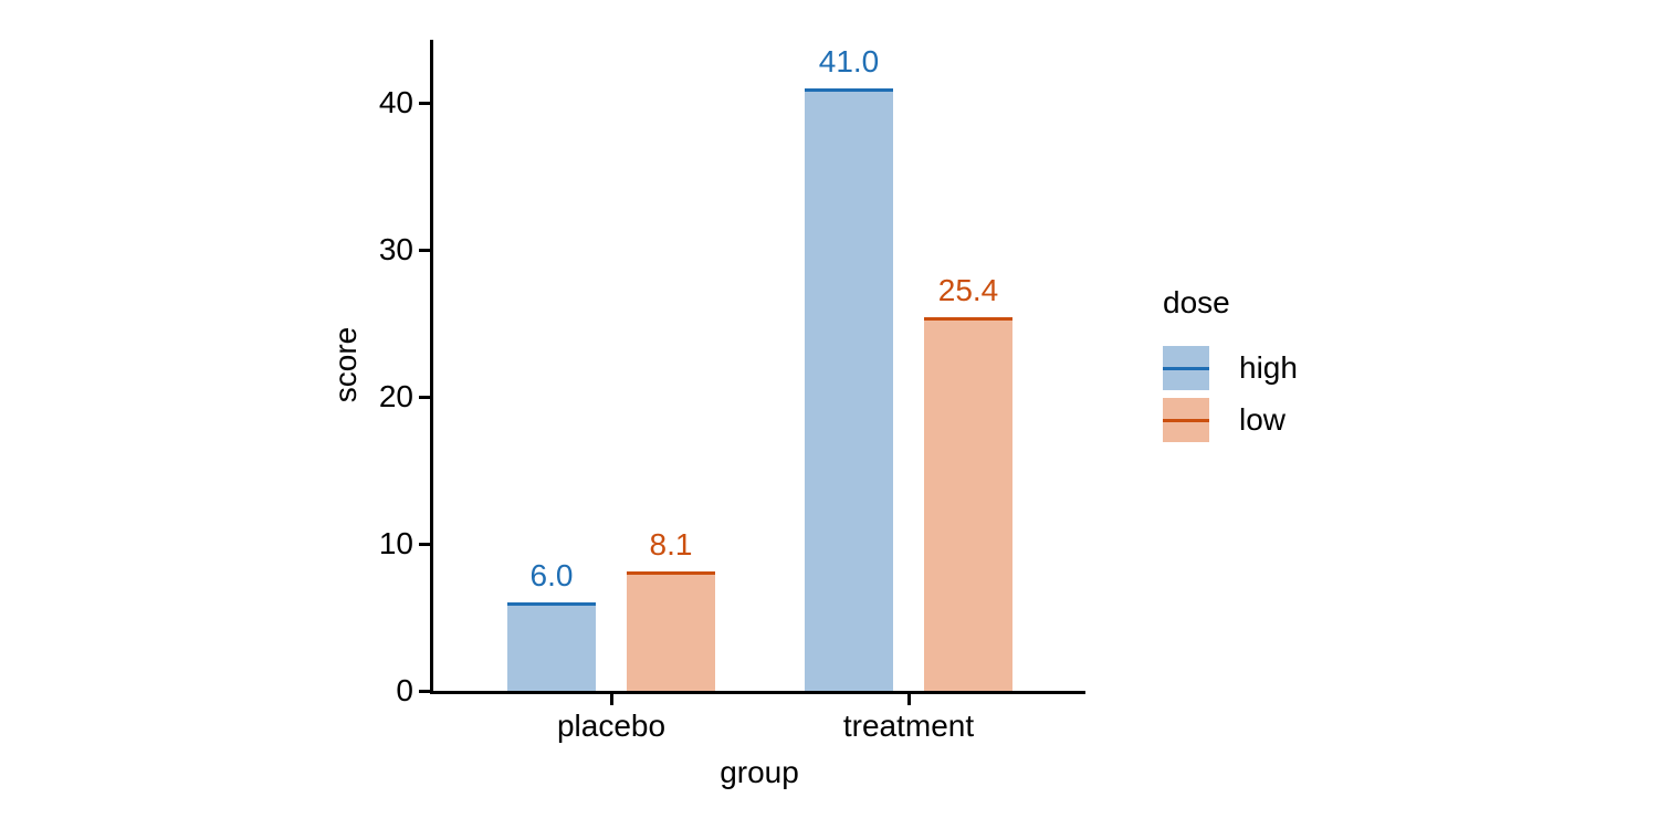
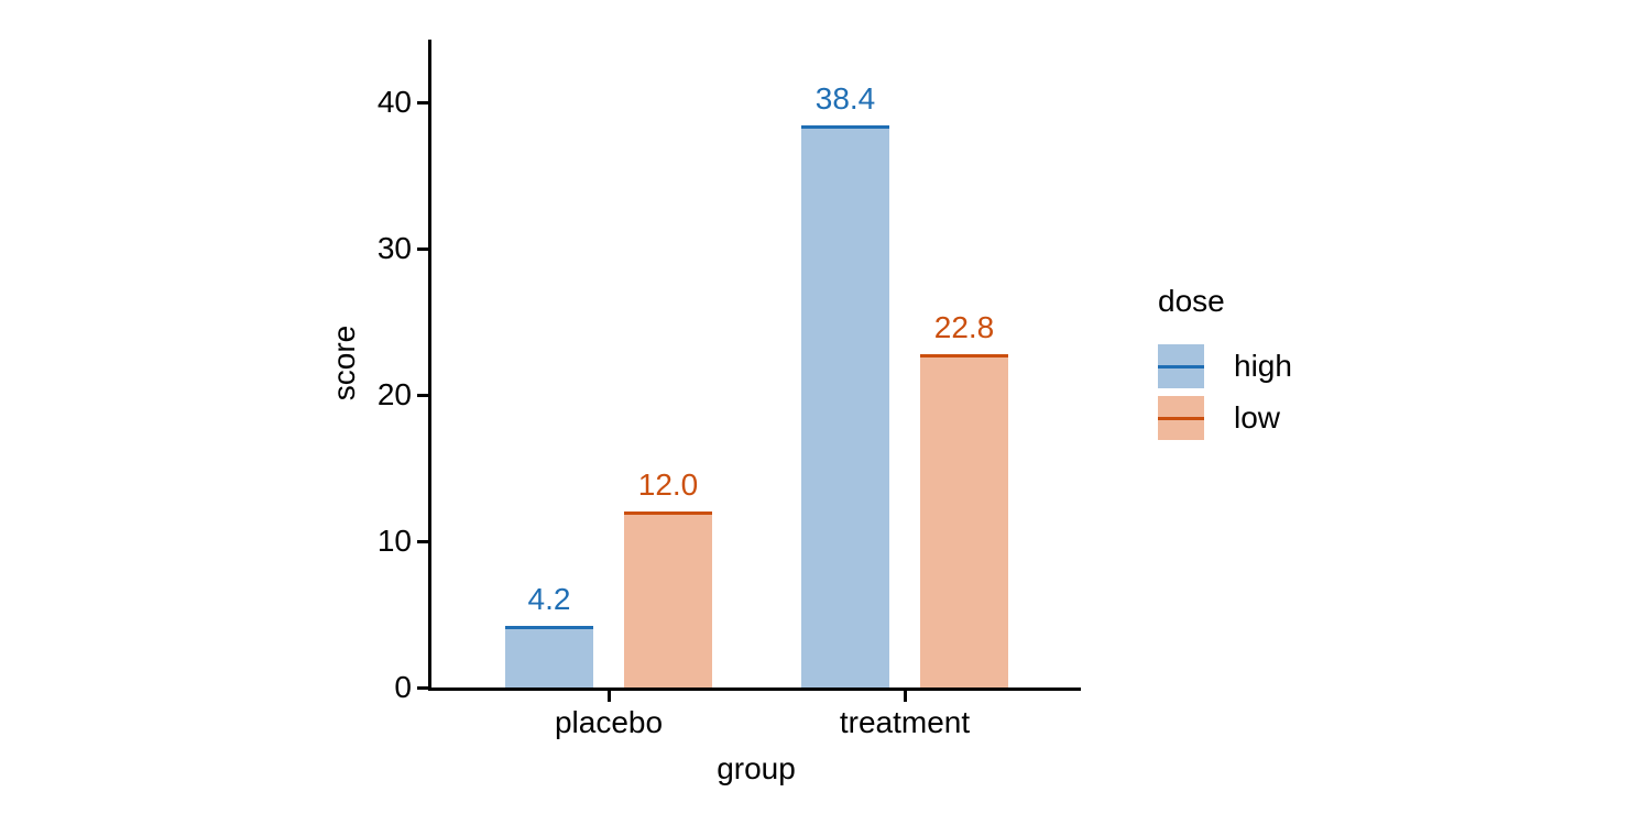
high/placebo: 6.0 -> 4.2
low/placebo: 8.1 -> 12.0
high/treatment: 41.0 -> 38.4
low/treatment: 25.4 -> 22.8
